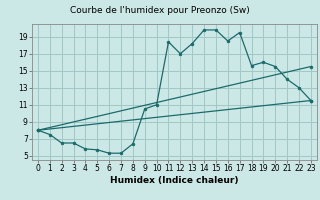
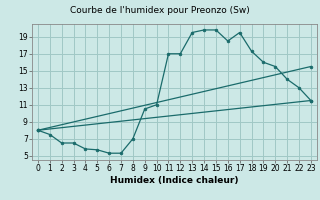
8: 6.4 -> 7.0
11: 18.4 -> 17.0
13: 18.2 -> 19.5
18: 15.6 -> 17.3
